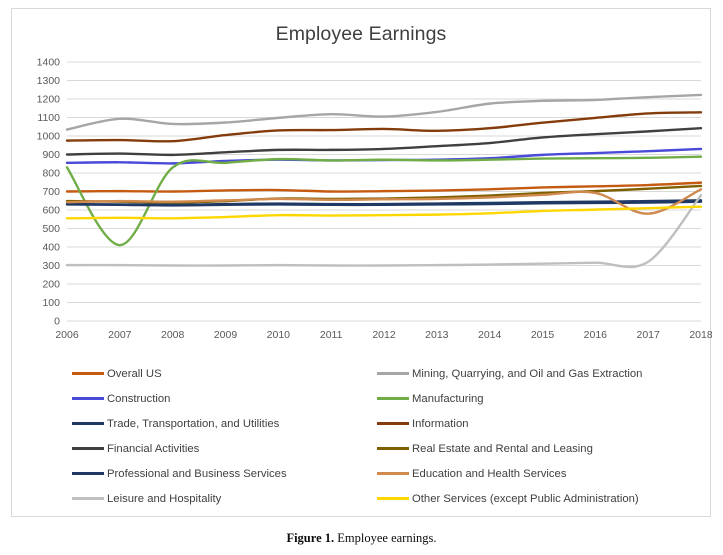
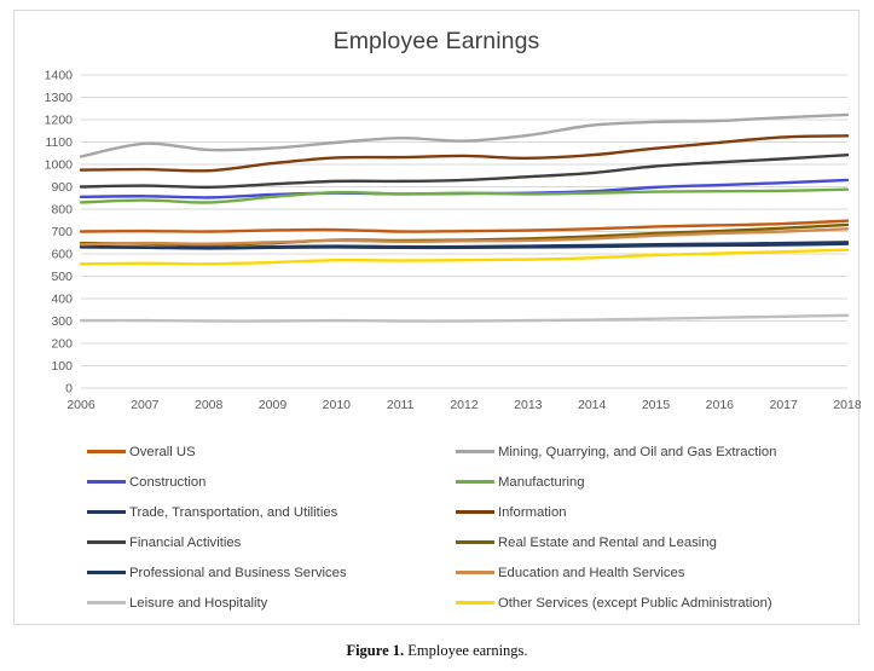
Manufacturing/2007: 410 -> 840
Education and Health Services/2017: 580 -> 700
Leisure and Hospitality/2018: 680 -> 320
